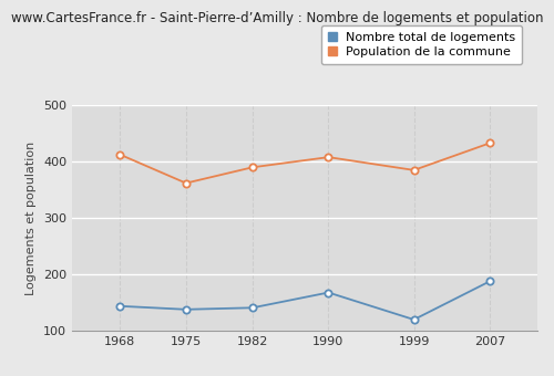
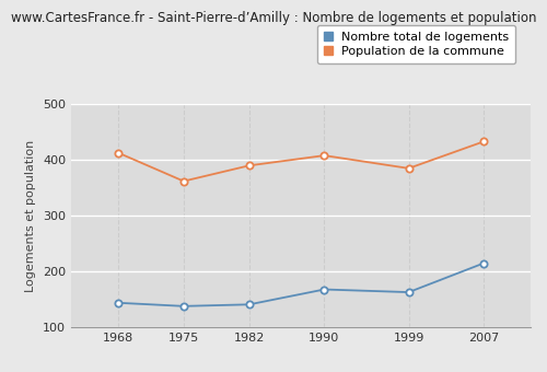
Nombre total de logements/1999: 120 -> 163
Nombre total de logements/2007: 188 -> 215
